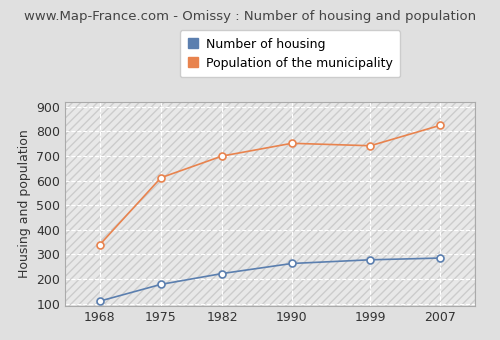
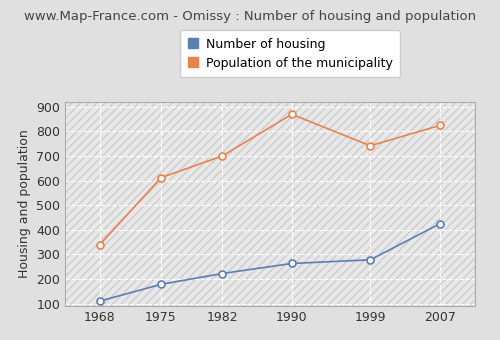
Population of the municipality/1990: 752 -> 870
Number of housing/2007: 285 -> 425
